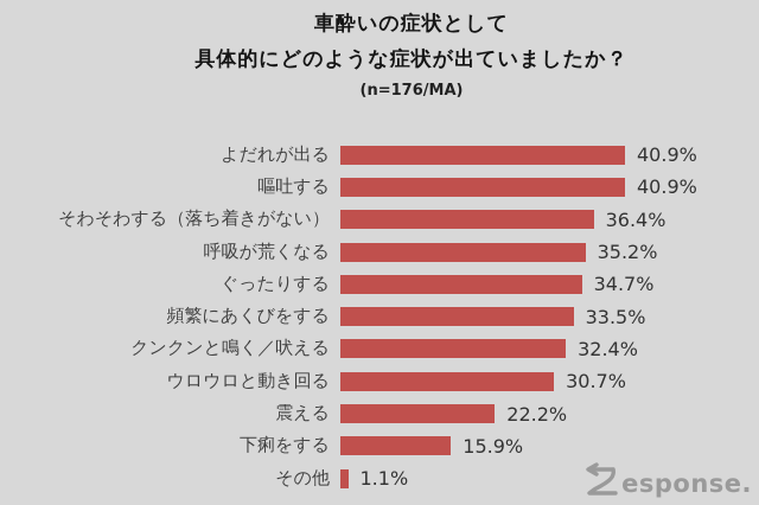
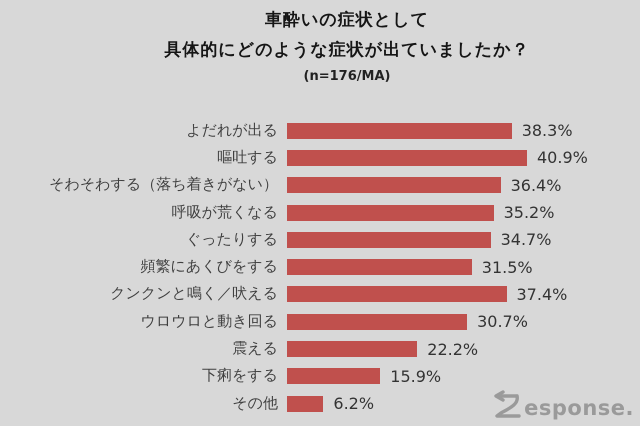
よだれが出る: 40.9% -> 38.3%
頻繁にあくびをする: 33.5% -> 31.5%
クンクンと鳴く／吠える: 32.4% -> 37.4%
その他: 1.1% -> 6.2%
